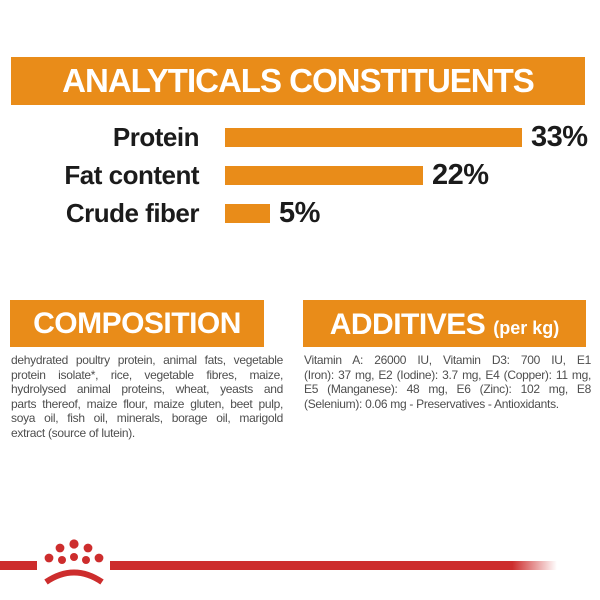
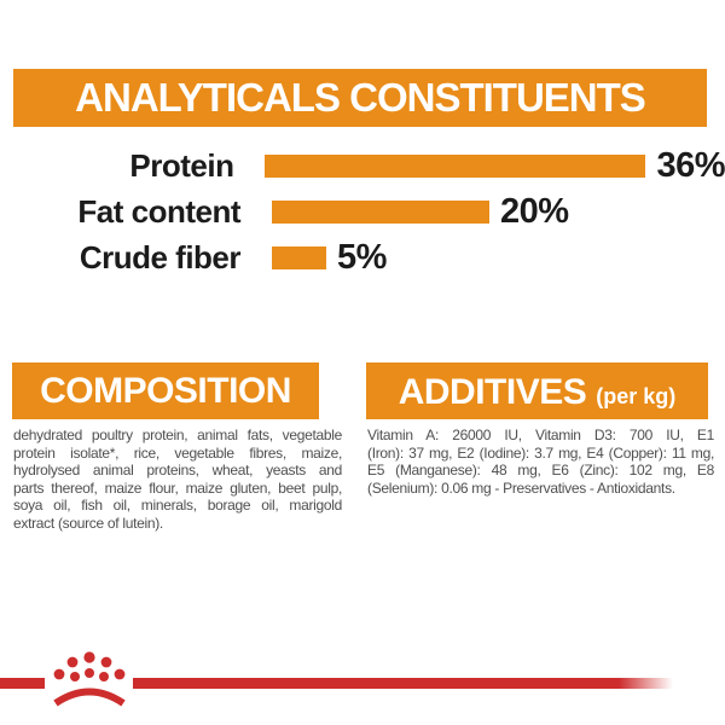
Protein: 33% -> 36%
Fat content: 22% -> 20%
